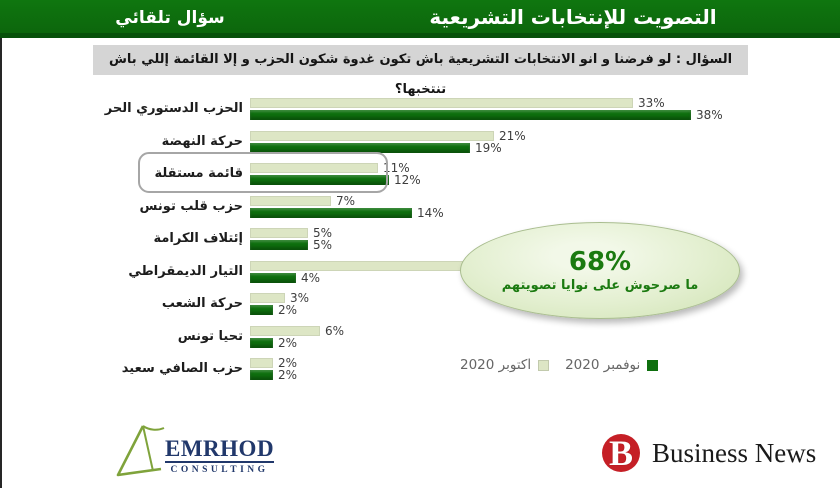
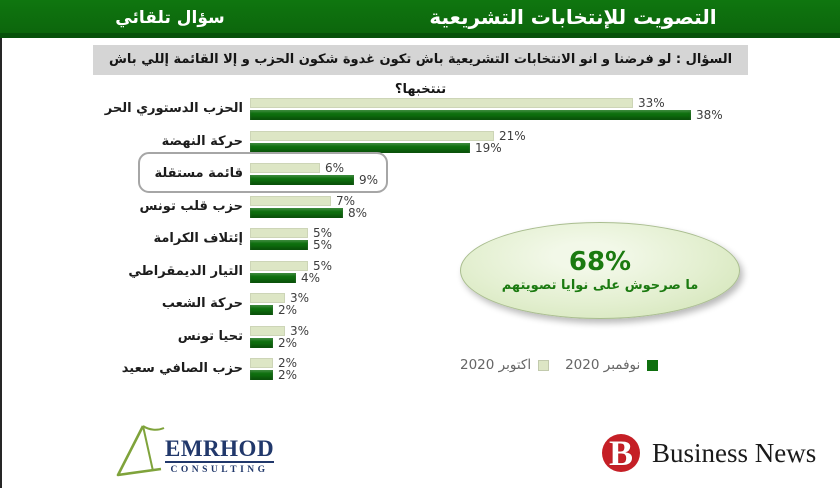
اكتوبر 2020/قائمة مستقلة: 11% -> 6%
نوفمبر 2020/قائمة مستقلة: 12% -> 9%
نوفمبر 2020/حزب قلب تونس: 14% -> 8%
اكتوبر 2020/التيار الديمقراطي: 20% -> 5%
اكتوبر 2020/تحيا تونس: 6% -> 3%
